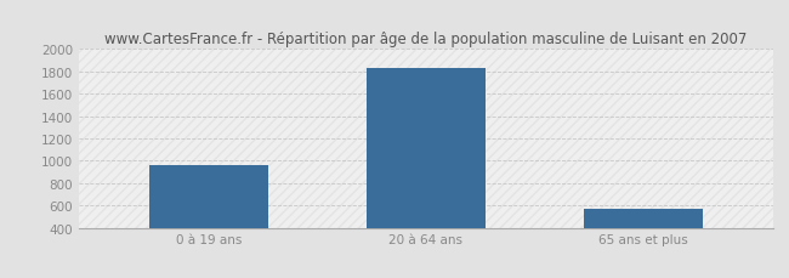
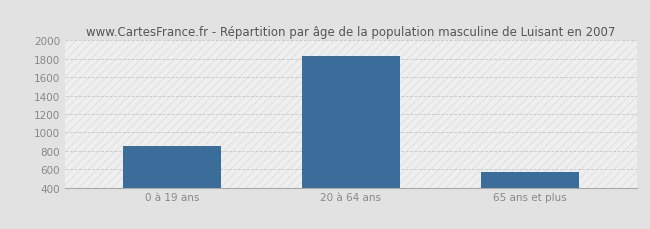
0 à 19 ans: 960 -> 850
